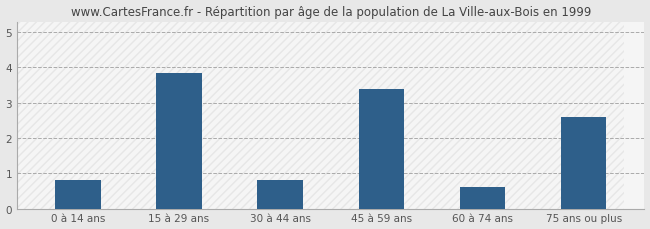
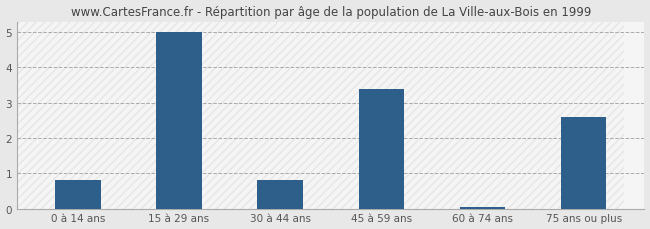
15 à 29 ans: 3.85 -> 5.00
60 à 74 ans: 0.60 -> 0.05
